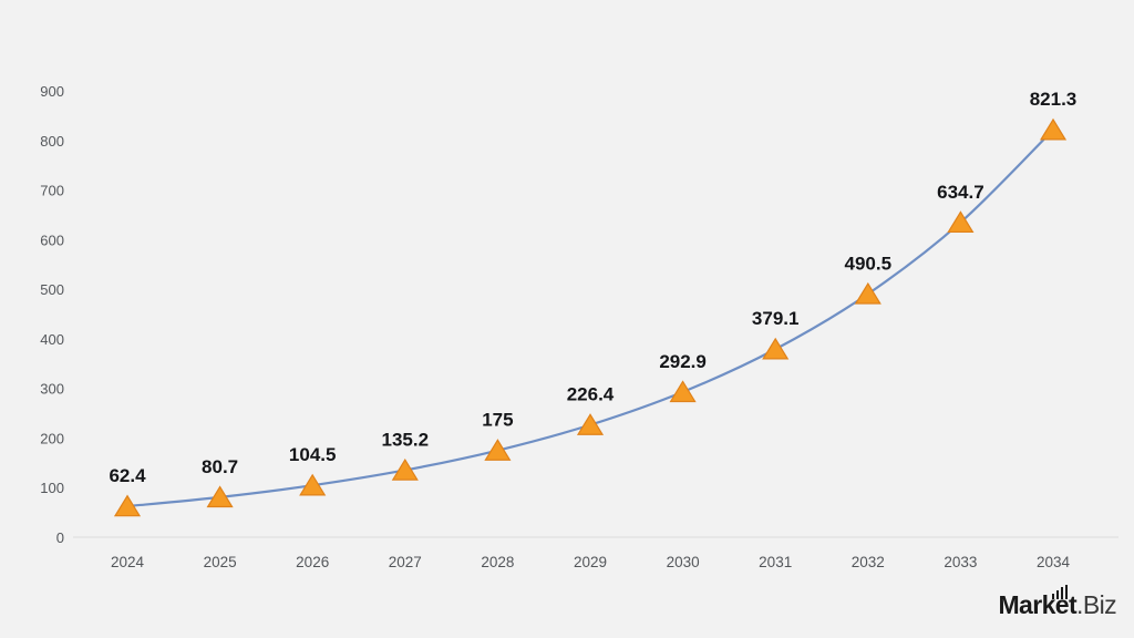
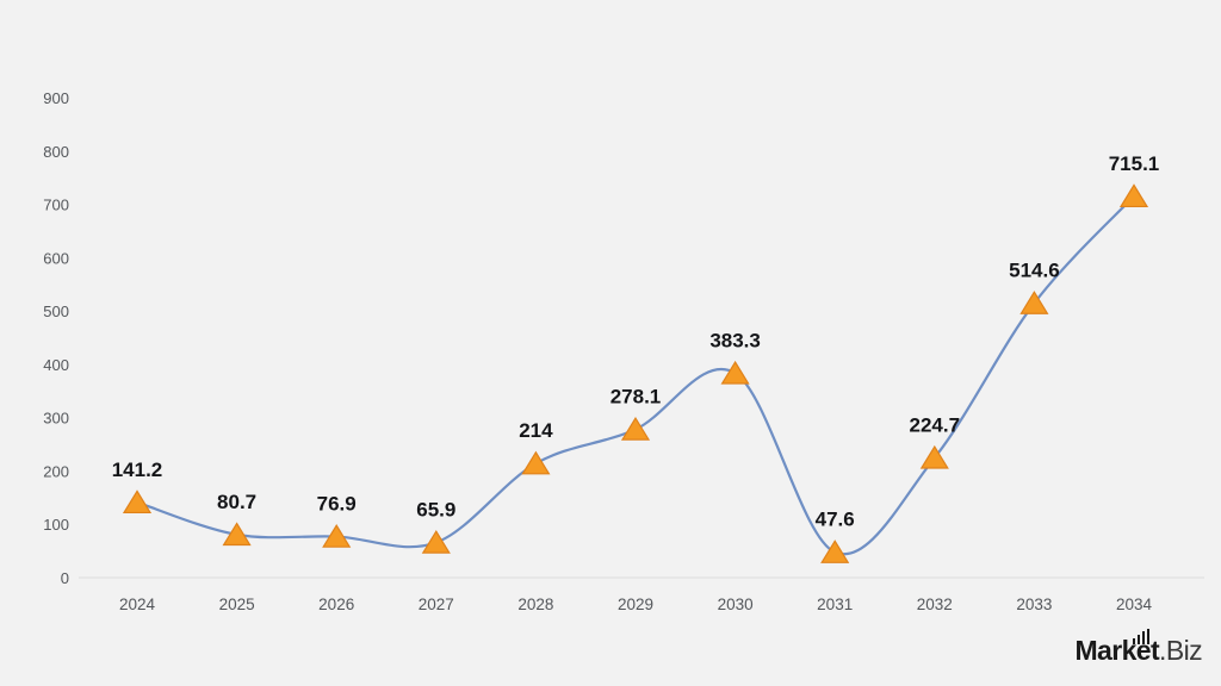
2024: 62.4 -> 141.2
2026: 104.5 -> 76.9
2027: 135.2 -> 65.9
2028: 175 -> 214
2029: 226.4 -> 278.1
2030: 292.9 -> 383.3
2031: 379.1 -> 47.6
2032: 490.5 -> 224.7
2033: 634.7 -> 514.6
2034: 821.3 -> 715.1
